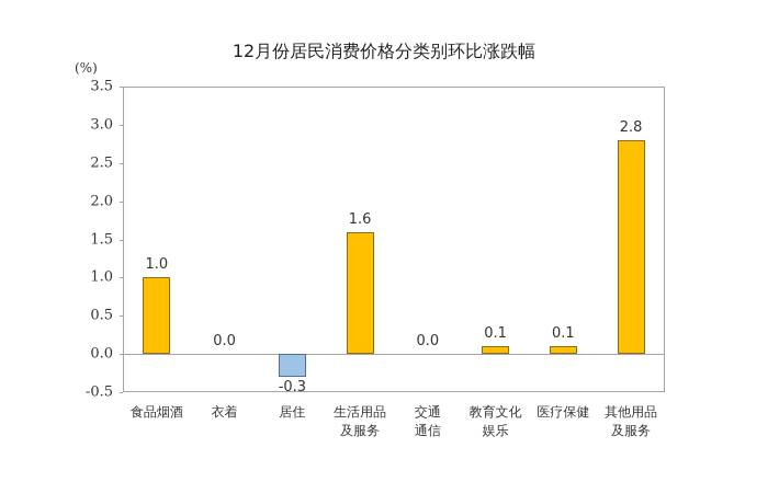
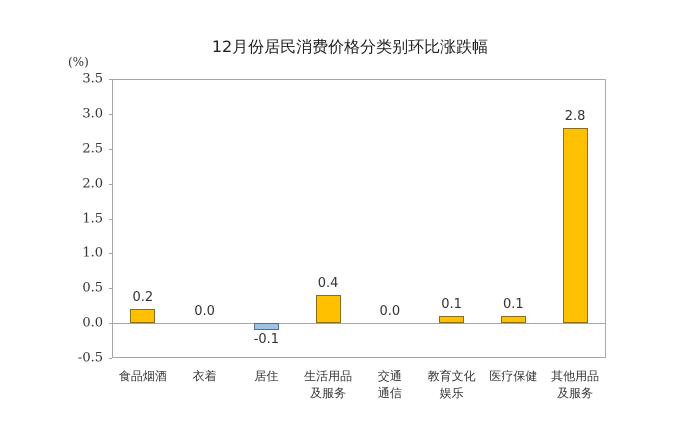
食品烟酒: 1.0 -> 0.2
居住: -0.3 -> -0.1
生活用品 及服务: 1.6 -> 0.4
